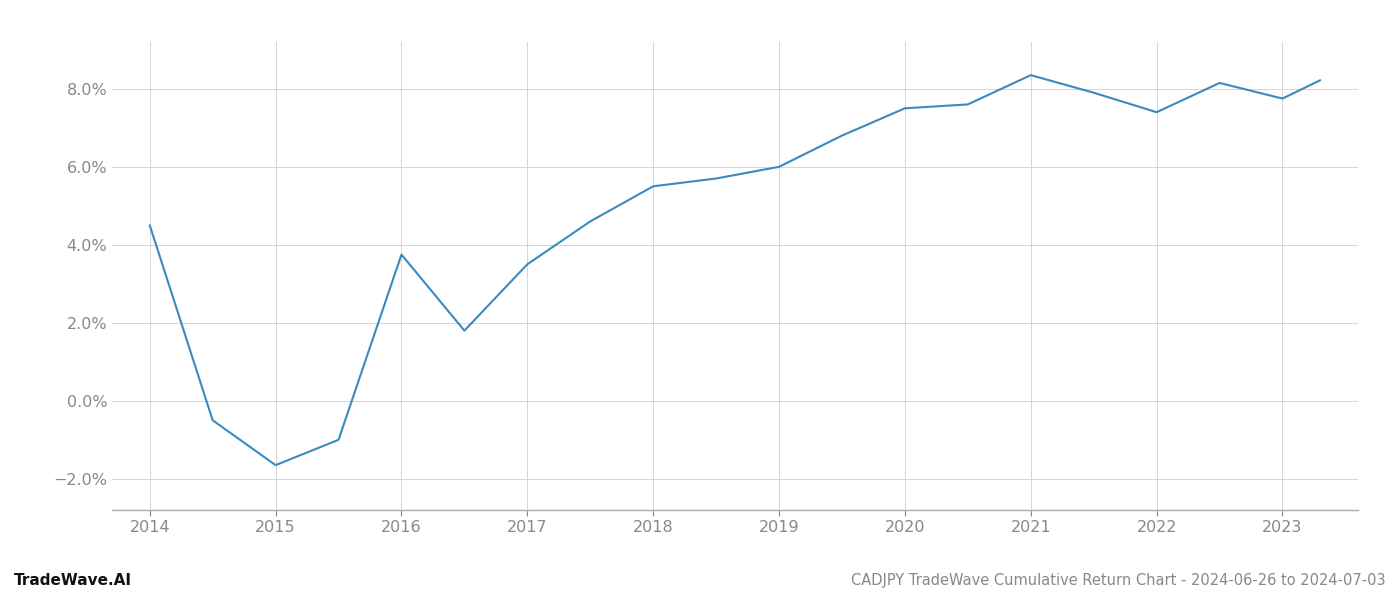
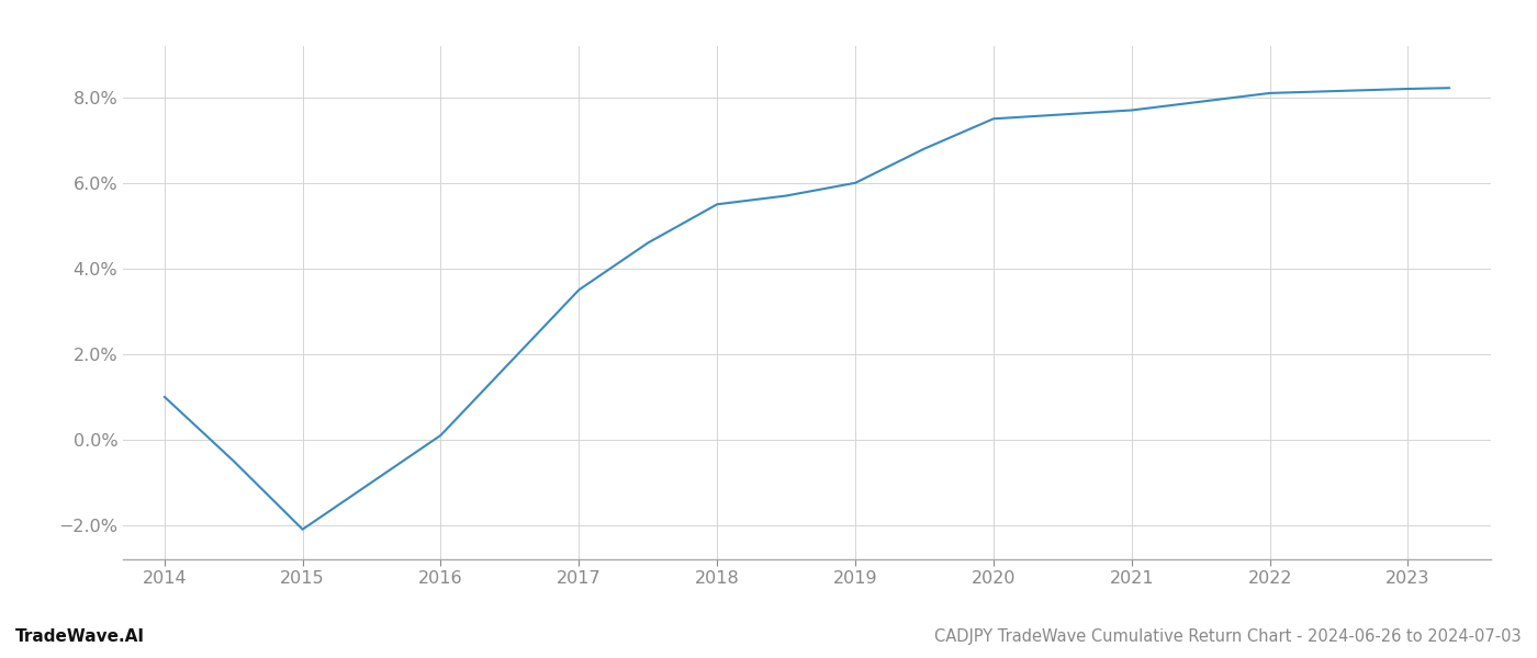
2014: 4.50% -> 1.00%
2015: -1.65% -> -2.10%
2016: 3.75% -> 0.10%
2021: 8.35% -> 7.70%
2022: 7.40% -> 8.10%
2023: 7.75% -> 8.20%
